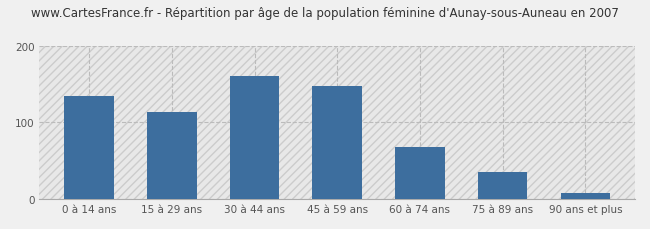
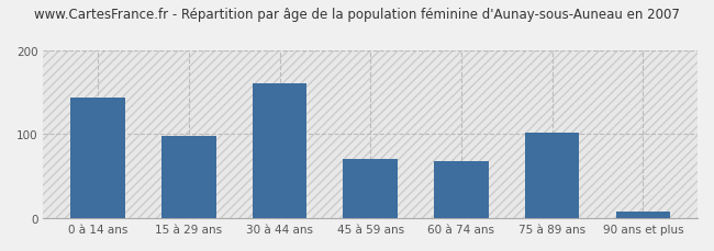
0 à 14 ans: 135 -> 144
15 à 29 ans: 113 -> 98
45 à 59 ans: 147 -> 70
75 à 89 ans: 35 -> 102
